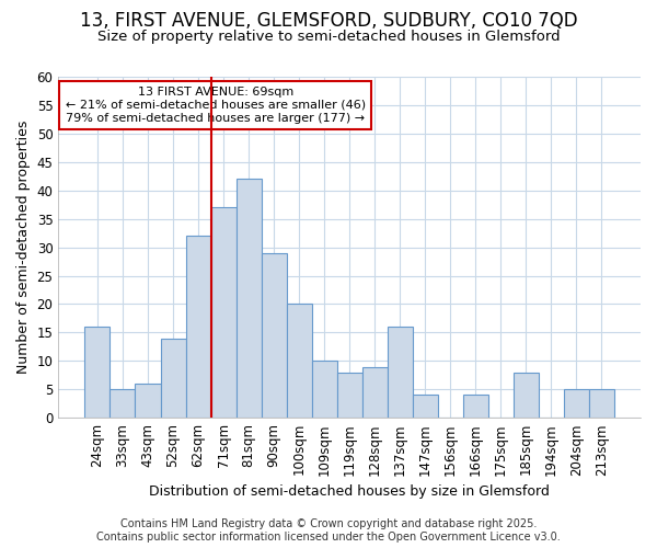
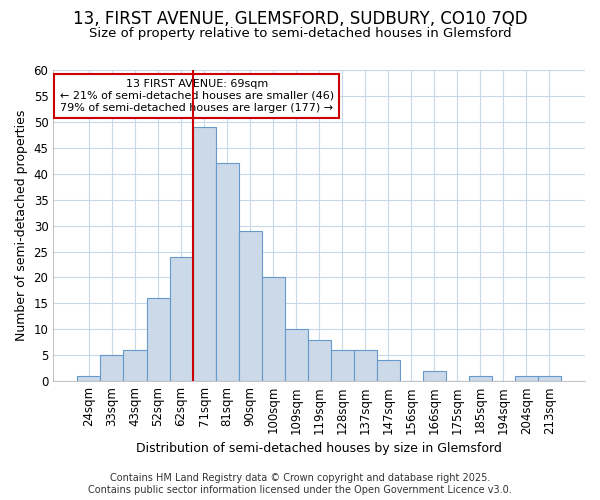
24sqm: 16 -> 1
52sqm: 14 -> 16
62sqm: 32 -> 24
71sqm: 37 -> 49
128sqm: 9 -> 6
137sqm: 16 -> 6
166sqm: 4 -> 2
185sqm: 8 -> 1
204sqm: 5 -> 1
213sqm: 5 -> 1
